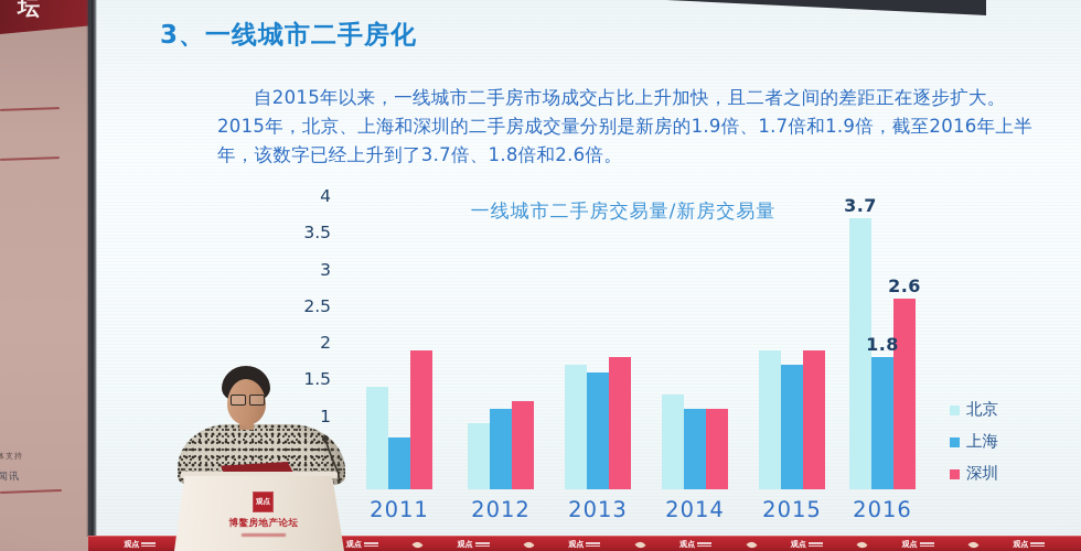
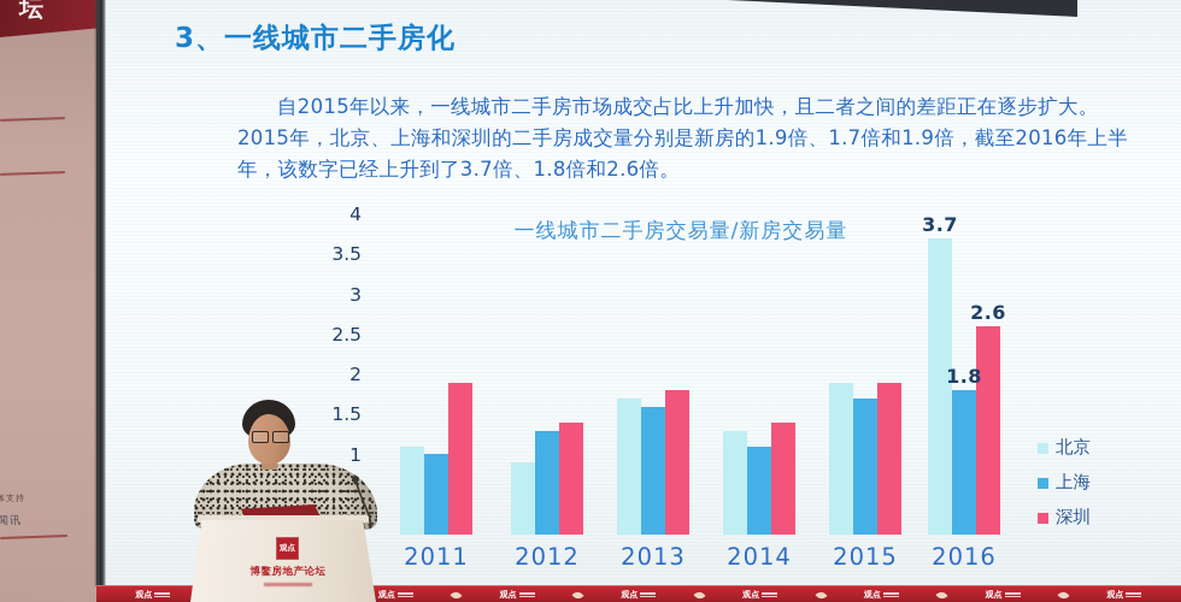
北京/2011: 1.4 -> 1.1
上海/2011: 0.7 -> 1.0
上海/2012: 1.1 -> 1.3
深圳/2012: 1.2 -> 1.4
深圳/2014: 1.1 -> 1.4
